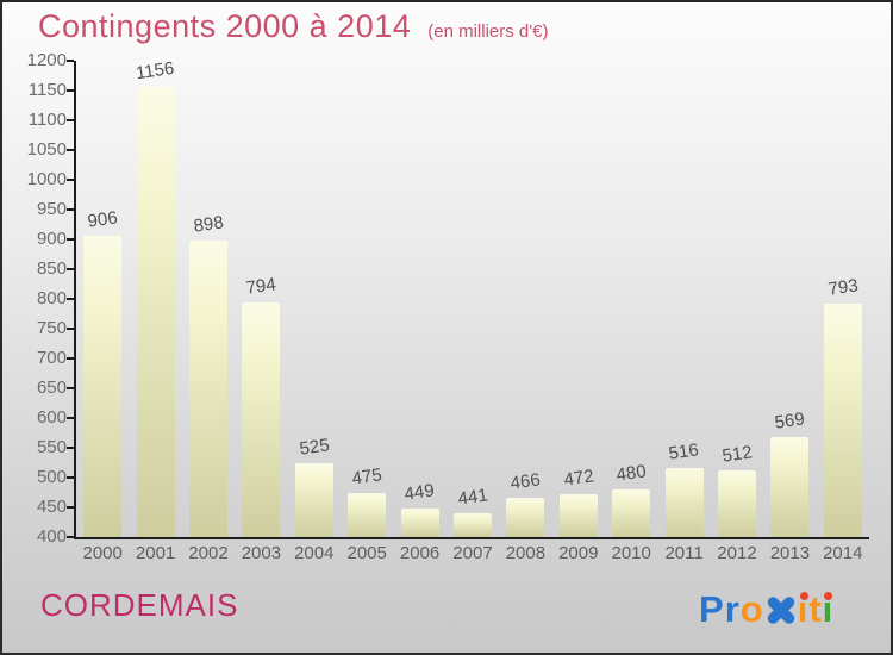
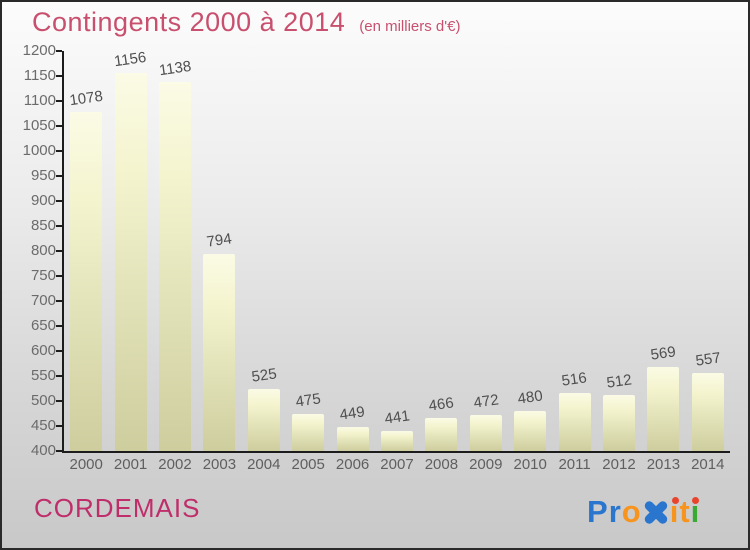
2000: 906 -> 1078
2002: 898 -> 1138
2014: 793 -> 557
